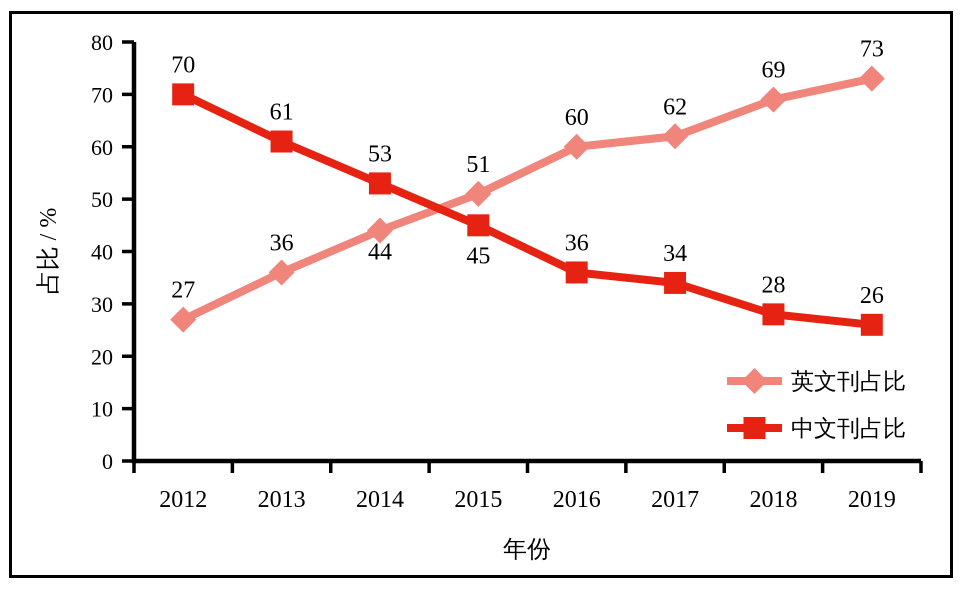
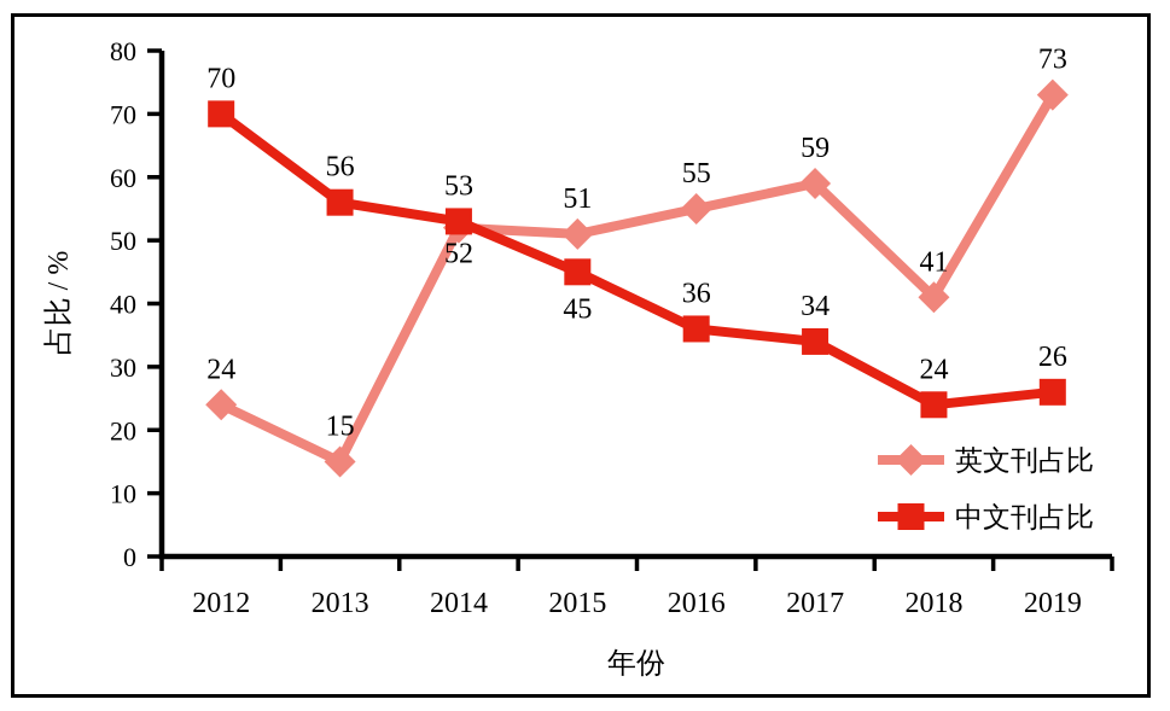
英文刊占比/2012: 27 -> 24
英文刊占比/2013: 36 -> 15
中文刊占比/2013: 61 -> 56
英文刊占比/2014: 44 -> 52
英文刊占比/2016: 60 -> 55
英文刊占比/2017: 62 -> 59
英文刊占比/2018: 69 -> 41
中文刊占比/2018: 28 -> 24
